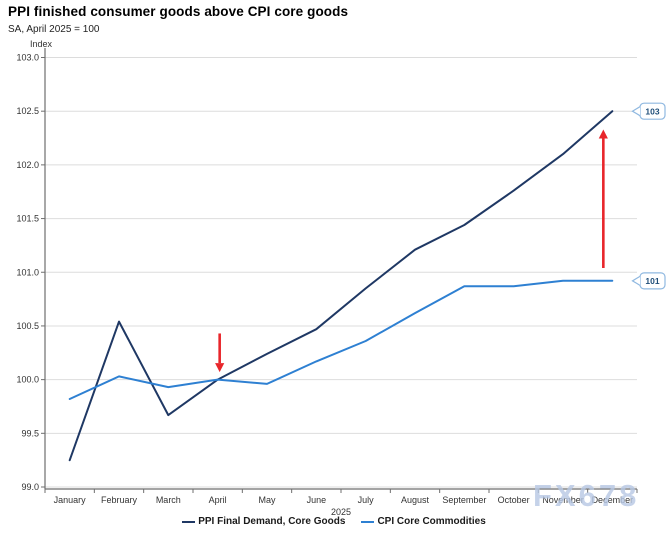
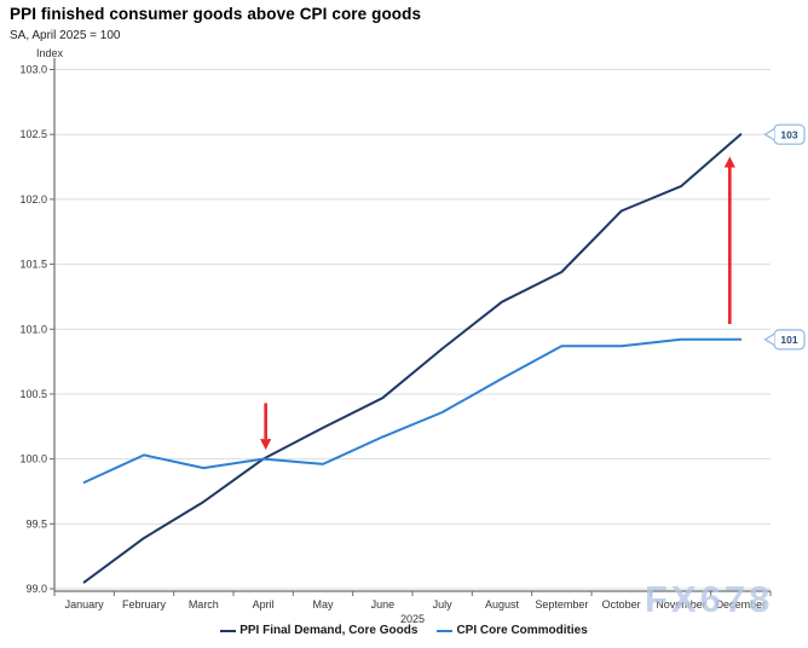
PPI Final Demand, Core Goods/January: 99.25 -> 99.05
PPI Final Demand, Core Goods/February: 100.54 -> 99.39
PPI Final Demand, Core Goods/October: 101.76 -> 101.91
